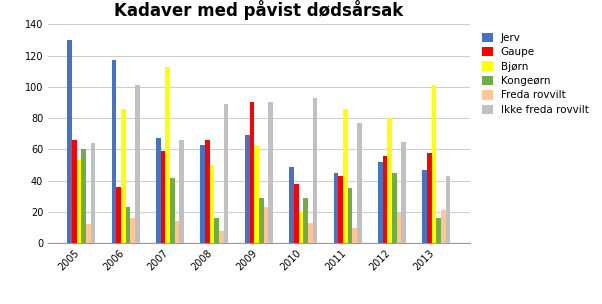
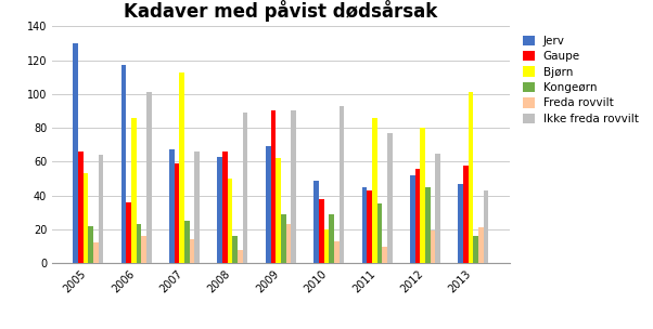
Kongeørn/2005: 60 -> 22
Kongeørn/2007: 42 -> 25
